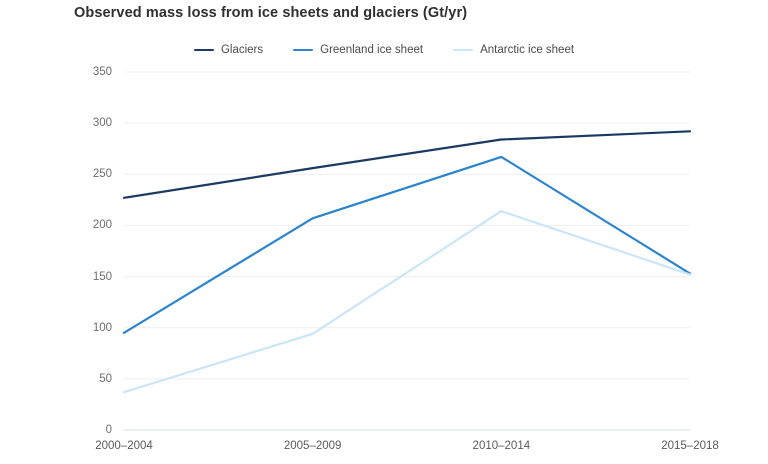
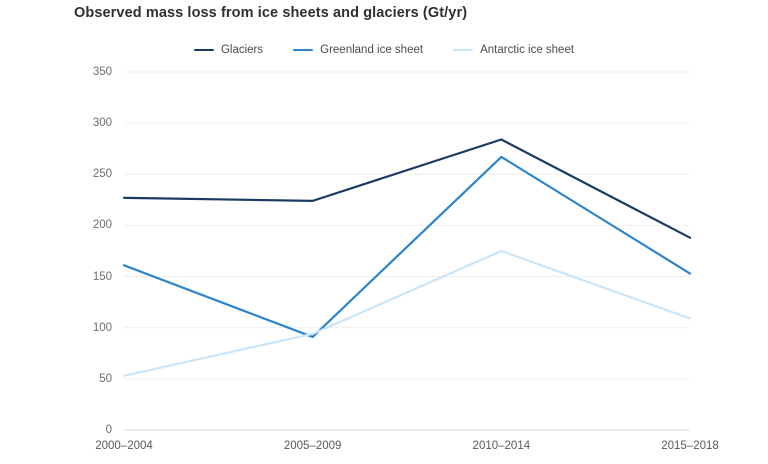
Greenland ice sheet/2000–2004: 95 -> 161
Antarctic ice sheet/2000–2004: 37 -> 53
Glaciers/2005–2009: 256 -> 224
Greenland ice sheet/2005–2009: 207 -> 91
Antarctic ice sheet/2010–2014: 214 -> 175
Glaciers/2015–2018: 292 -> 188
Antarctic ice sheet/2015–2018: 152 -> 109
